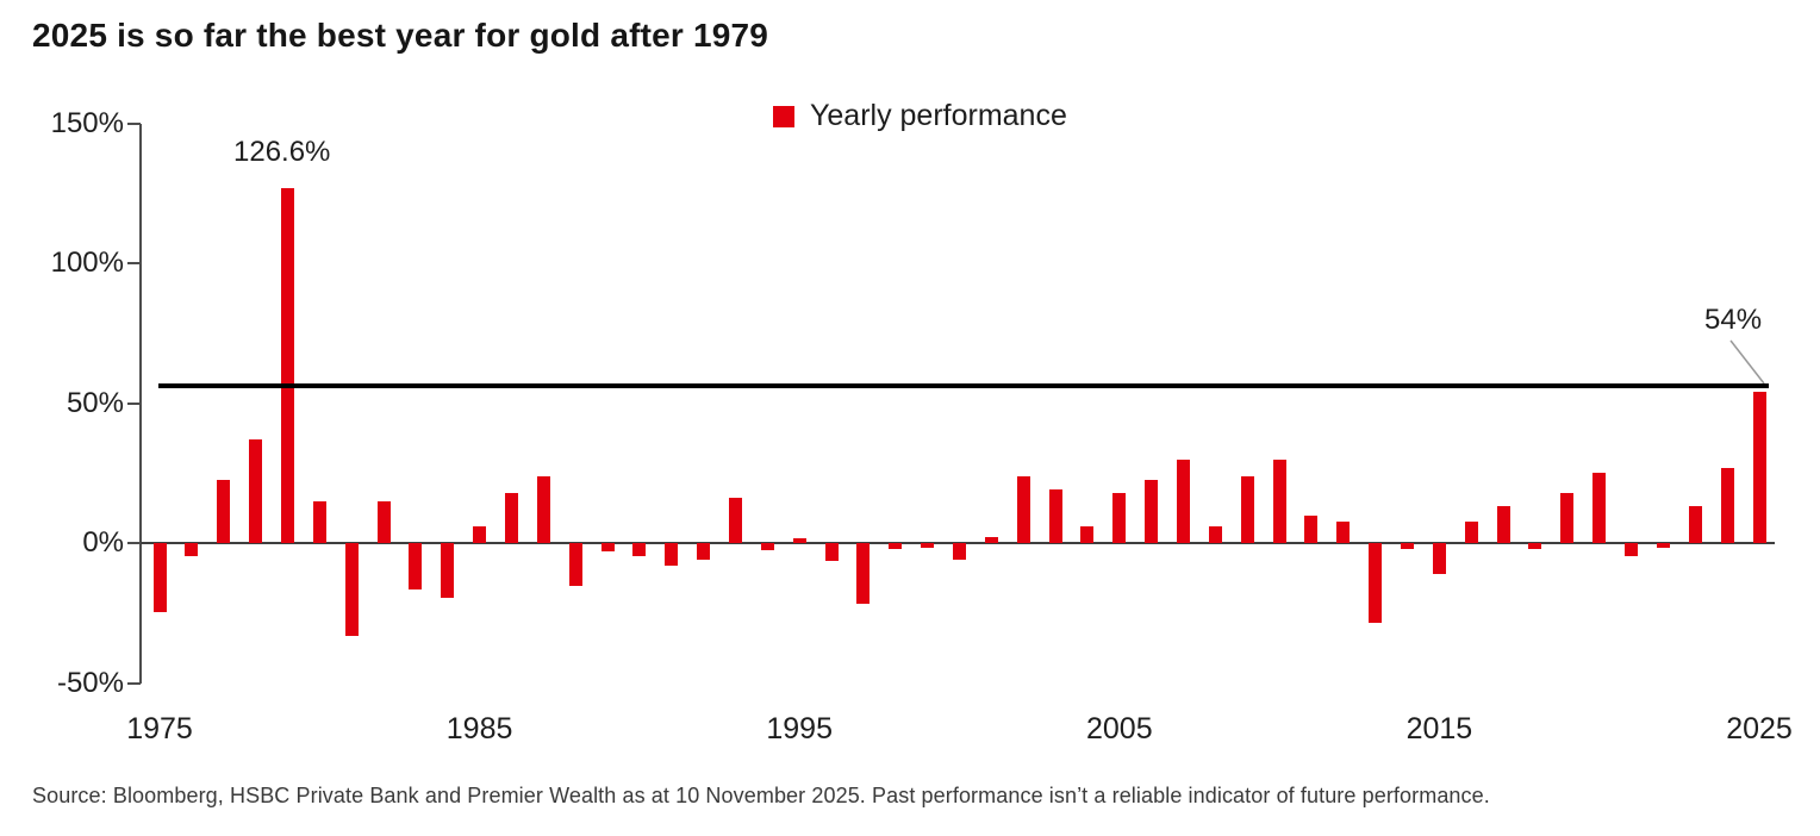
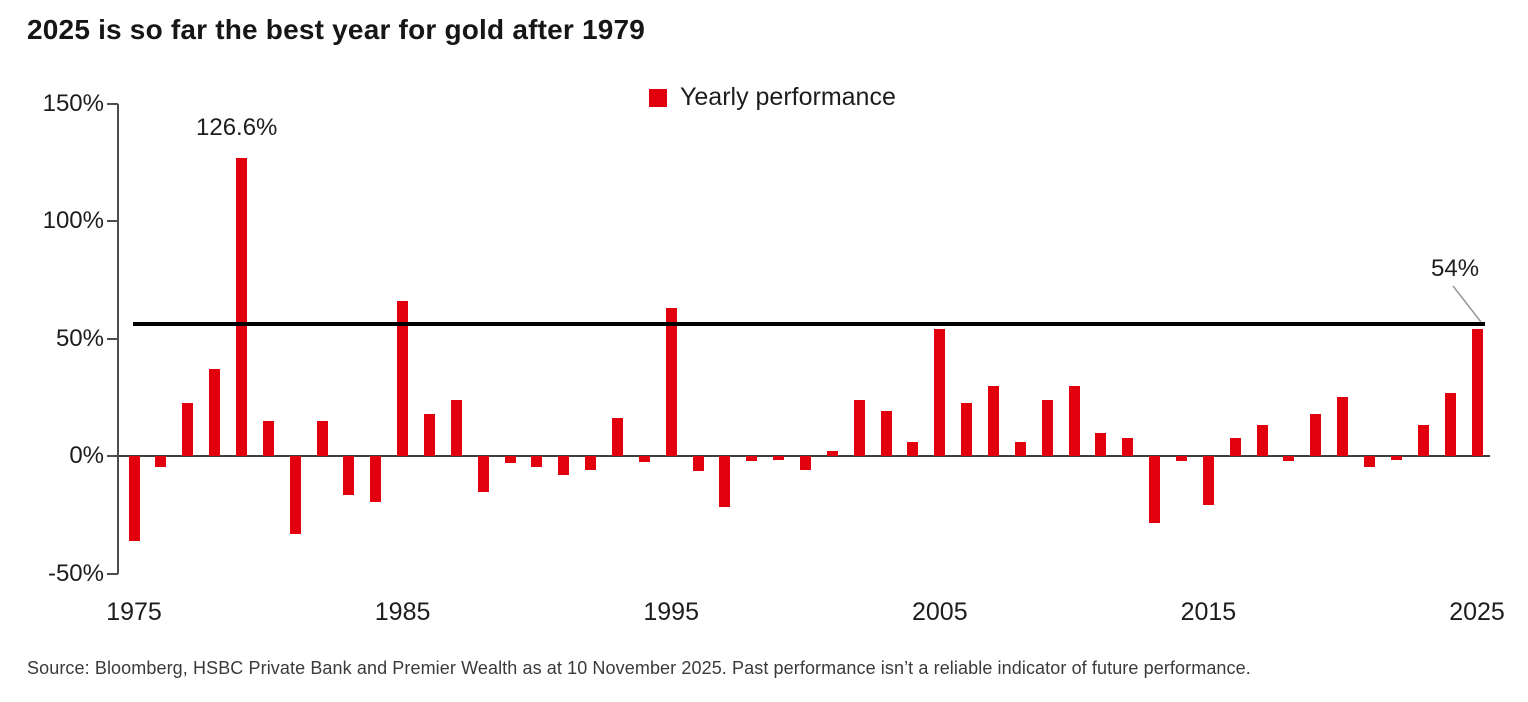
1975: -24% -> -36%
1985: 6% -> 66%
1995: 2% -> 63%
2005: 18% -> 54%
2015: -11% -> -21%
